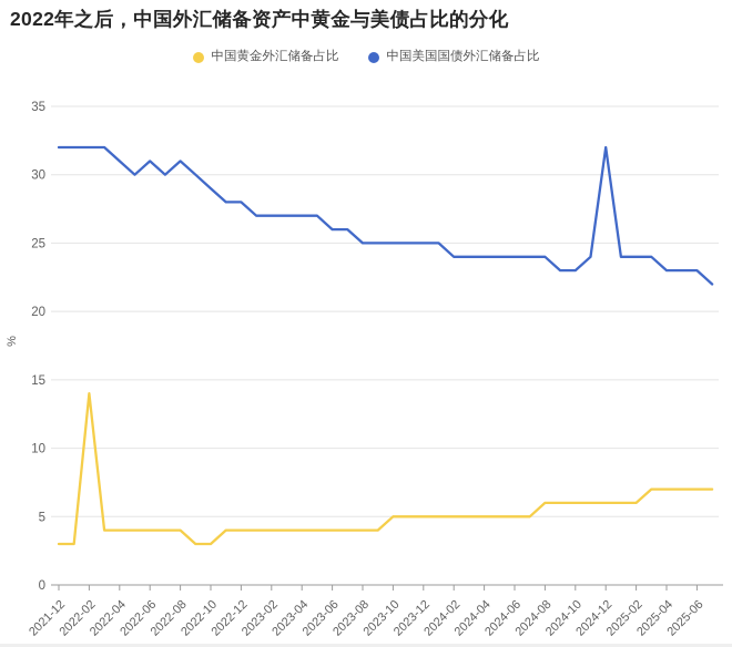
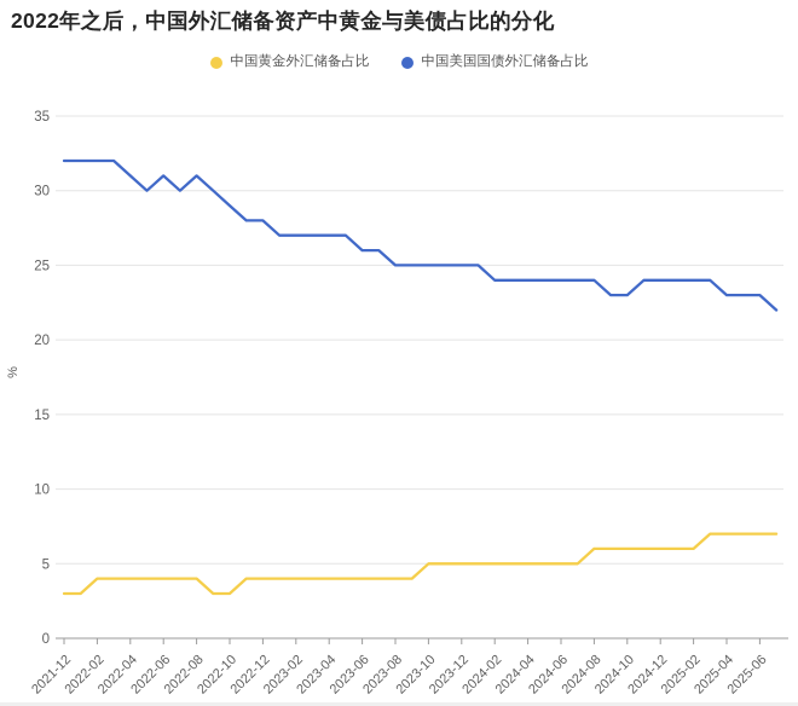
中国黄金外汇储备占比/2022-02: 14 -> 4
中国美国国债外汇储备占比/2024-12: 32 -> 24
